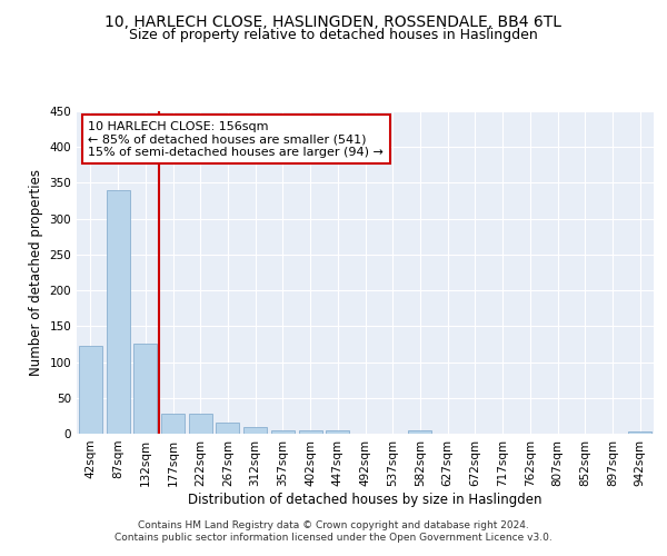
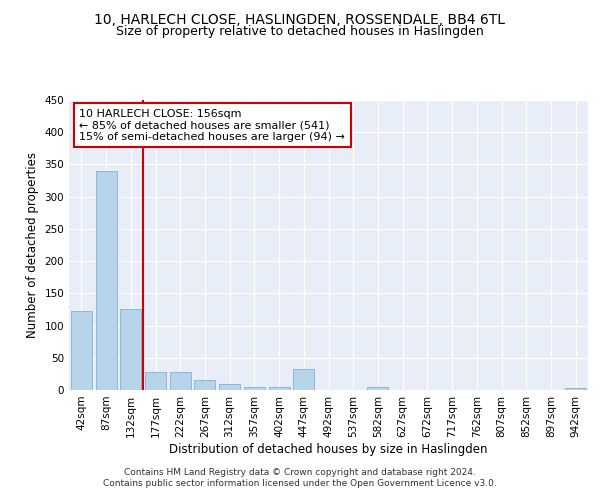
447sqm: 4 -> 32
